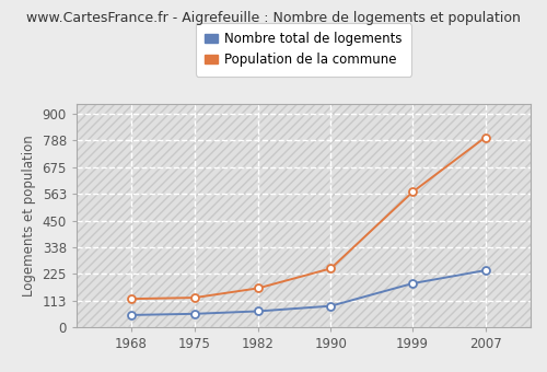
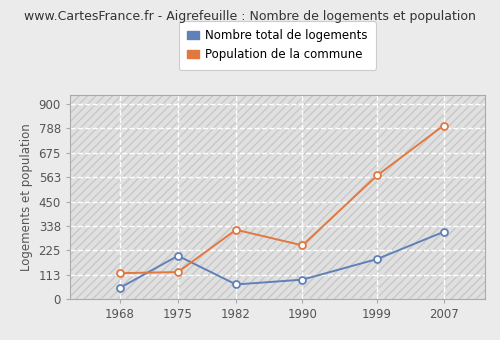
Nombre total de logements/1975: 57 -> 200
Population de la commune/1982: 165 -> 320
Nombre total de logements/2007: 240 -> 310
